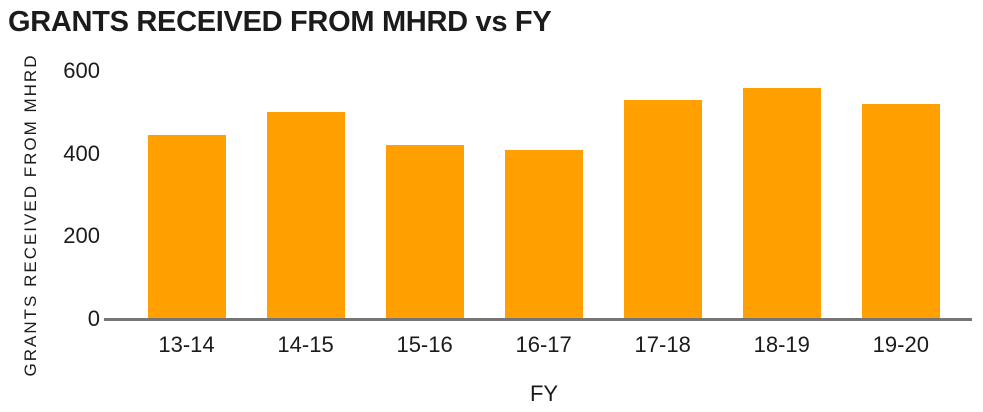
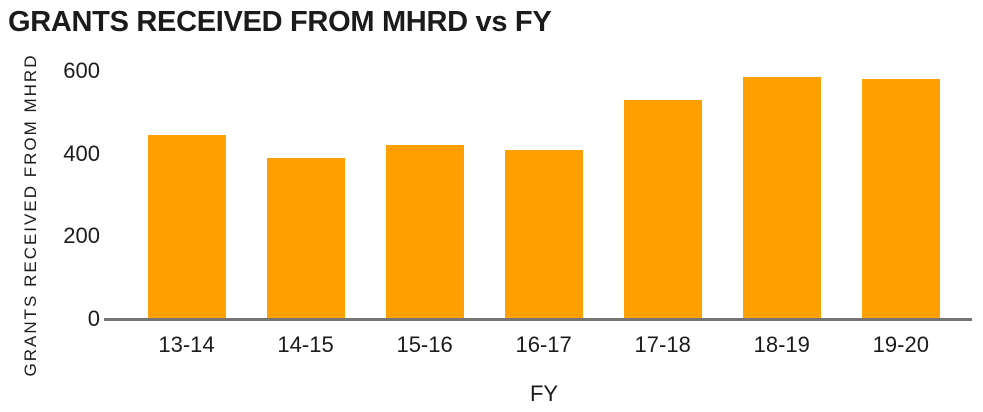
14-15: 500 -> 390
18-19: 560 -> 580
19-20: 520 -> 580
